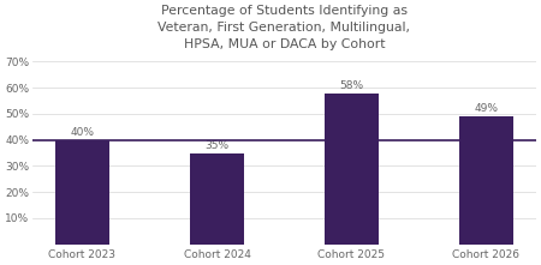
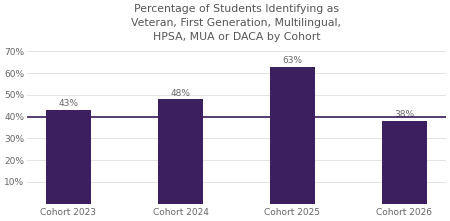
Cohort 2023: 40% -> 43%
Cohort 2024: 35% -> 48%
Cohort 2025: 58% -> 63%
Cohort 2026: 49% -> 38%
